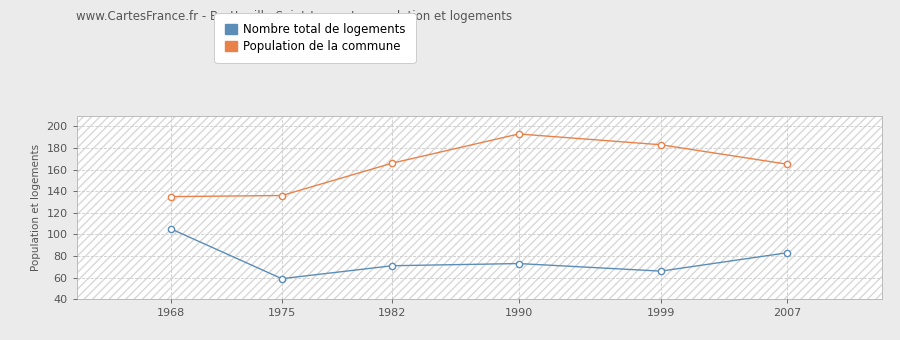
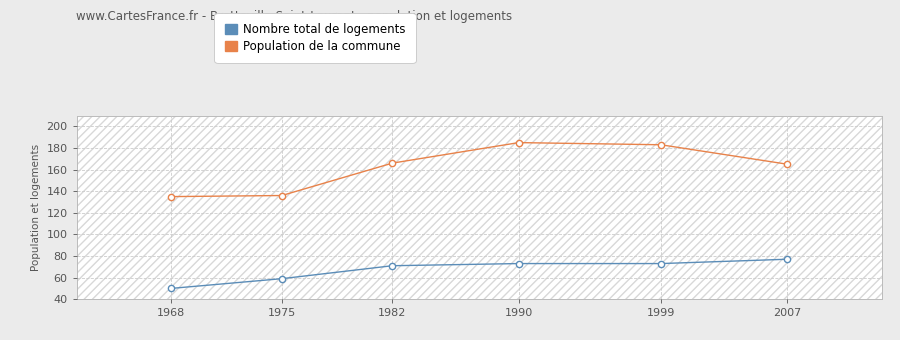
Nombre total de logements/1968: 105 -> 50
Population de la commune/1990: 193 -> 185
Nombre total de logements/1999: 66 -> 73
Nombre total de logements/2007: 83 -> 77
